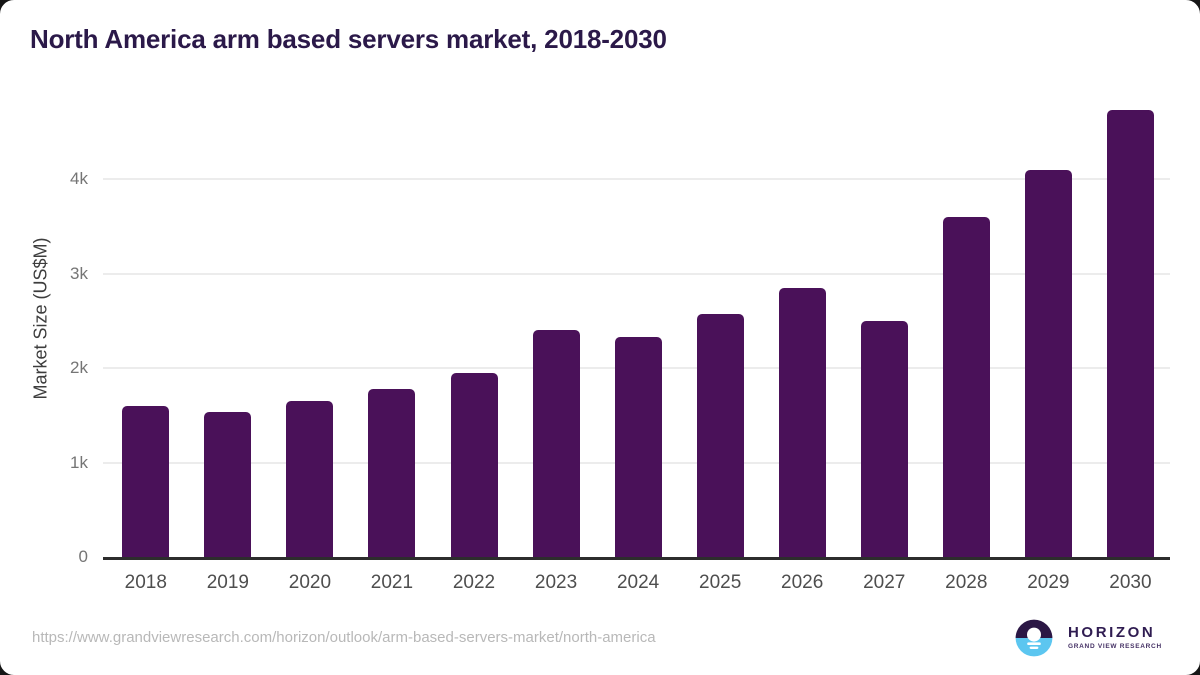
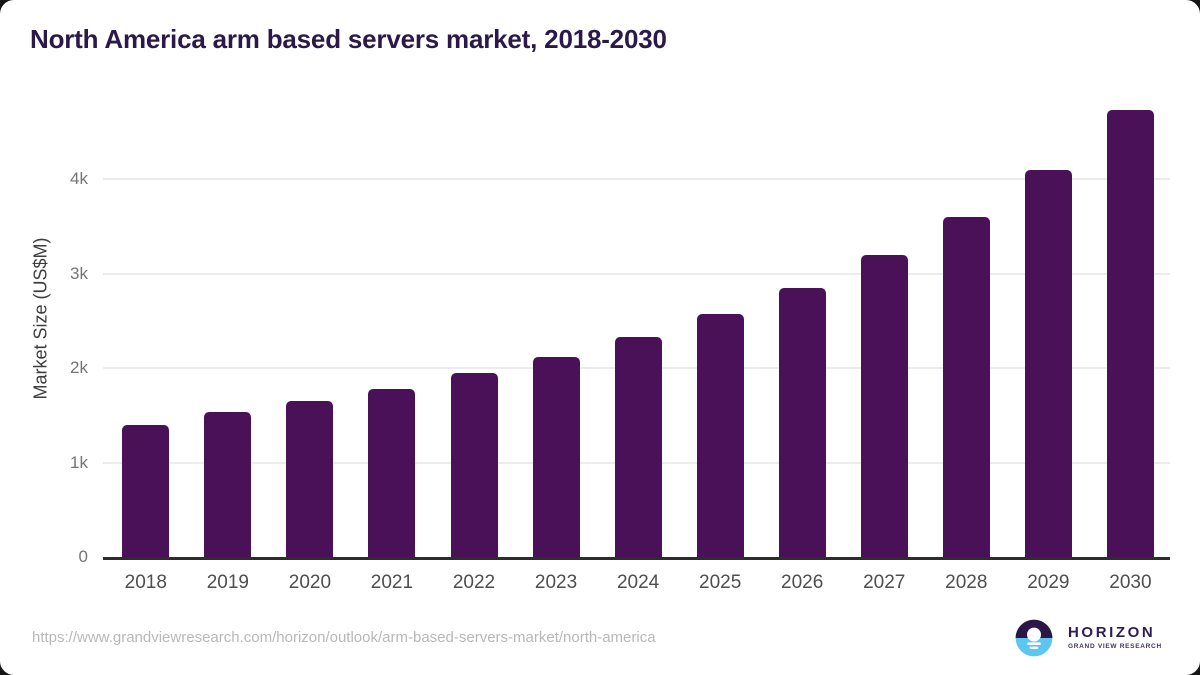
2018: 1.6k -> 1.4k
2023: 2.4k -> 2.1k
2027: 2.5k -> 3.2k
